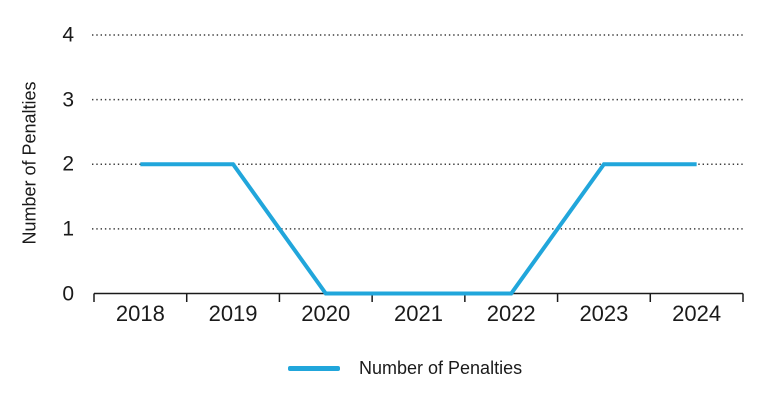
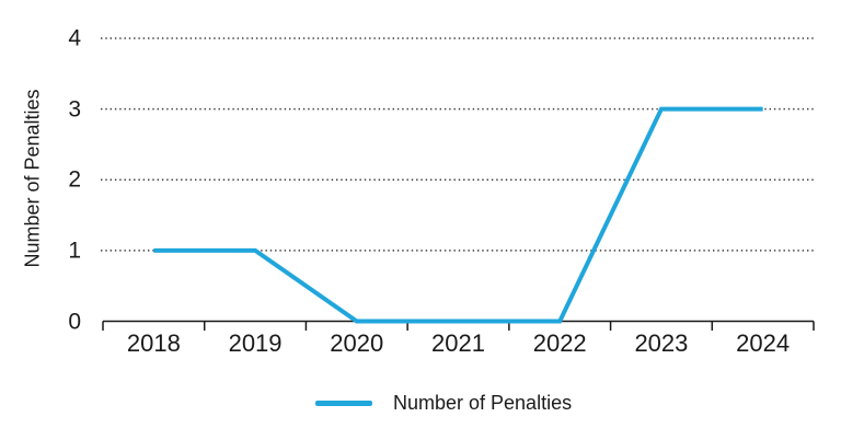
2018: 2 -> 1
2019: 2 -> 1
2023: 2 -> 3
2024: 2 -> 3
